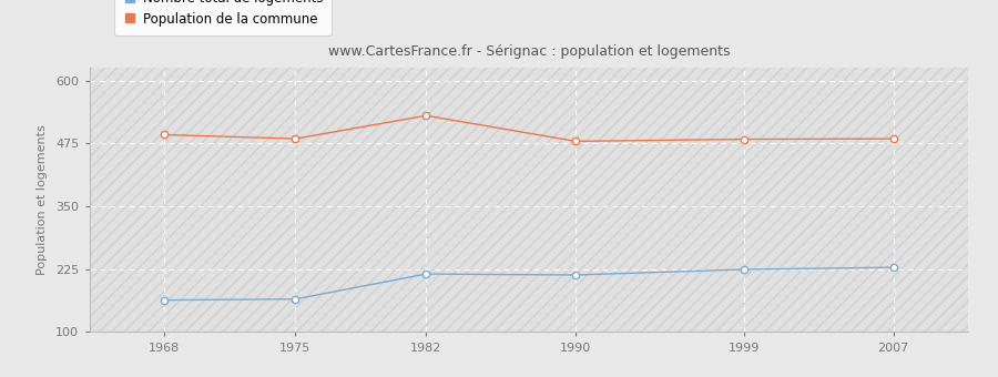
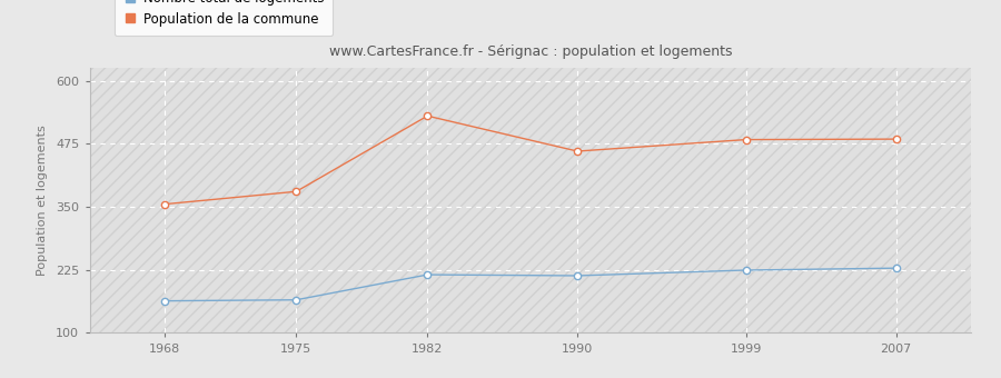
Population de la commune/1968: 492 -> 355
Population de la commune/1975: 484 -> 380
Population de la commune/1990: 479 -> 460
